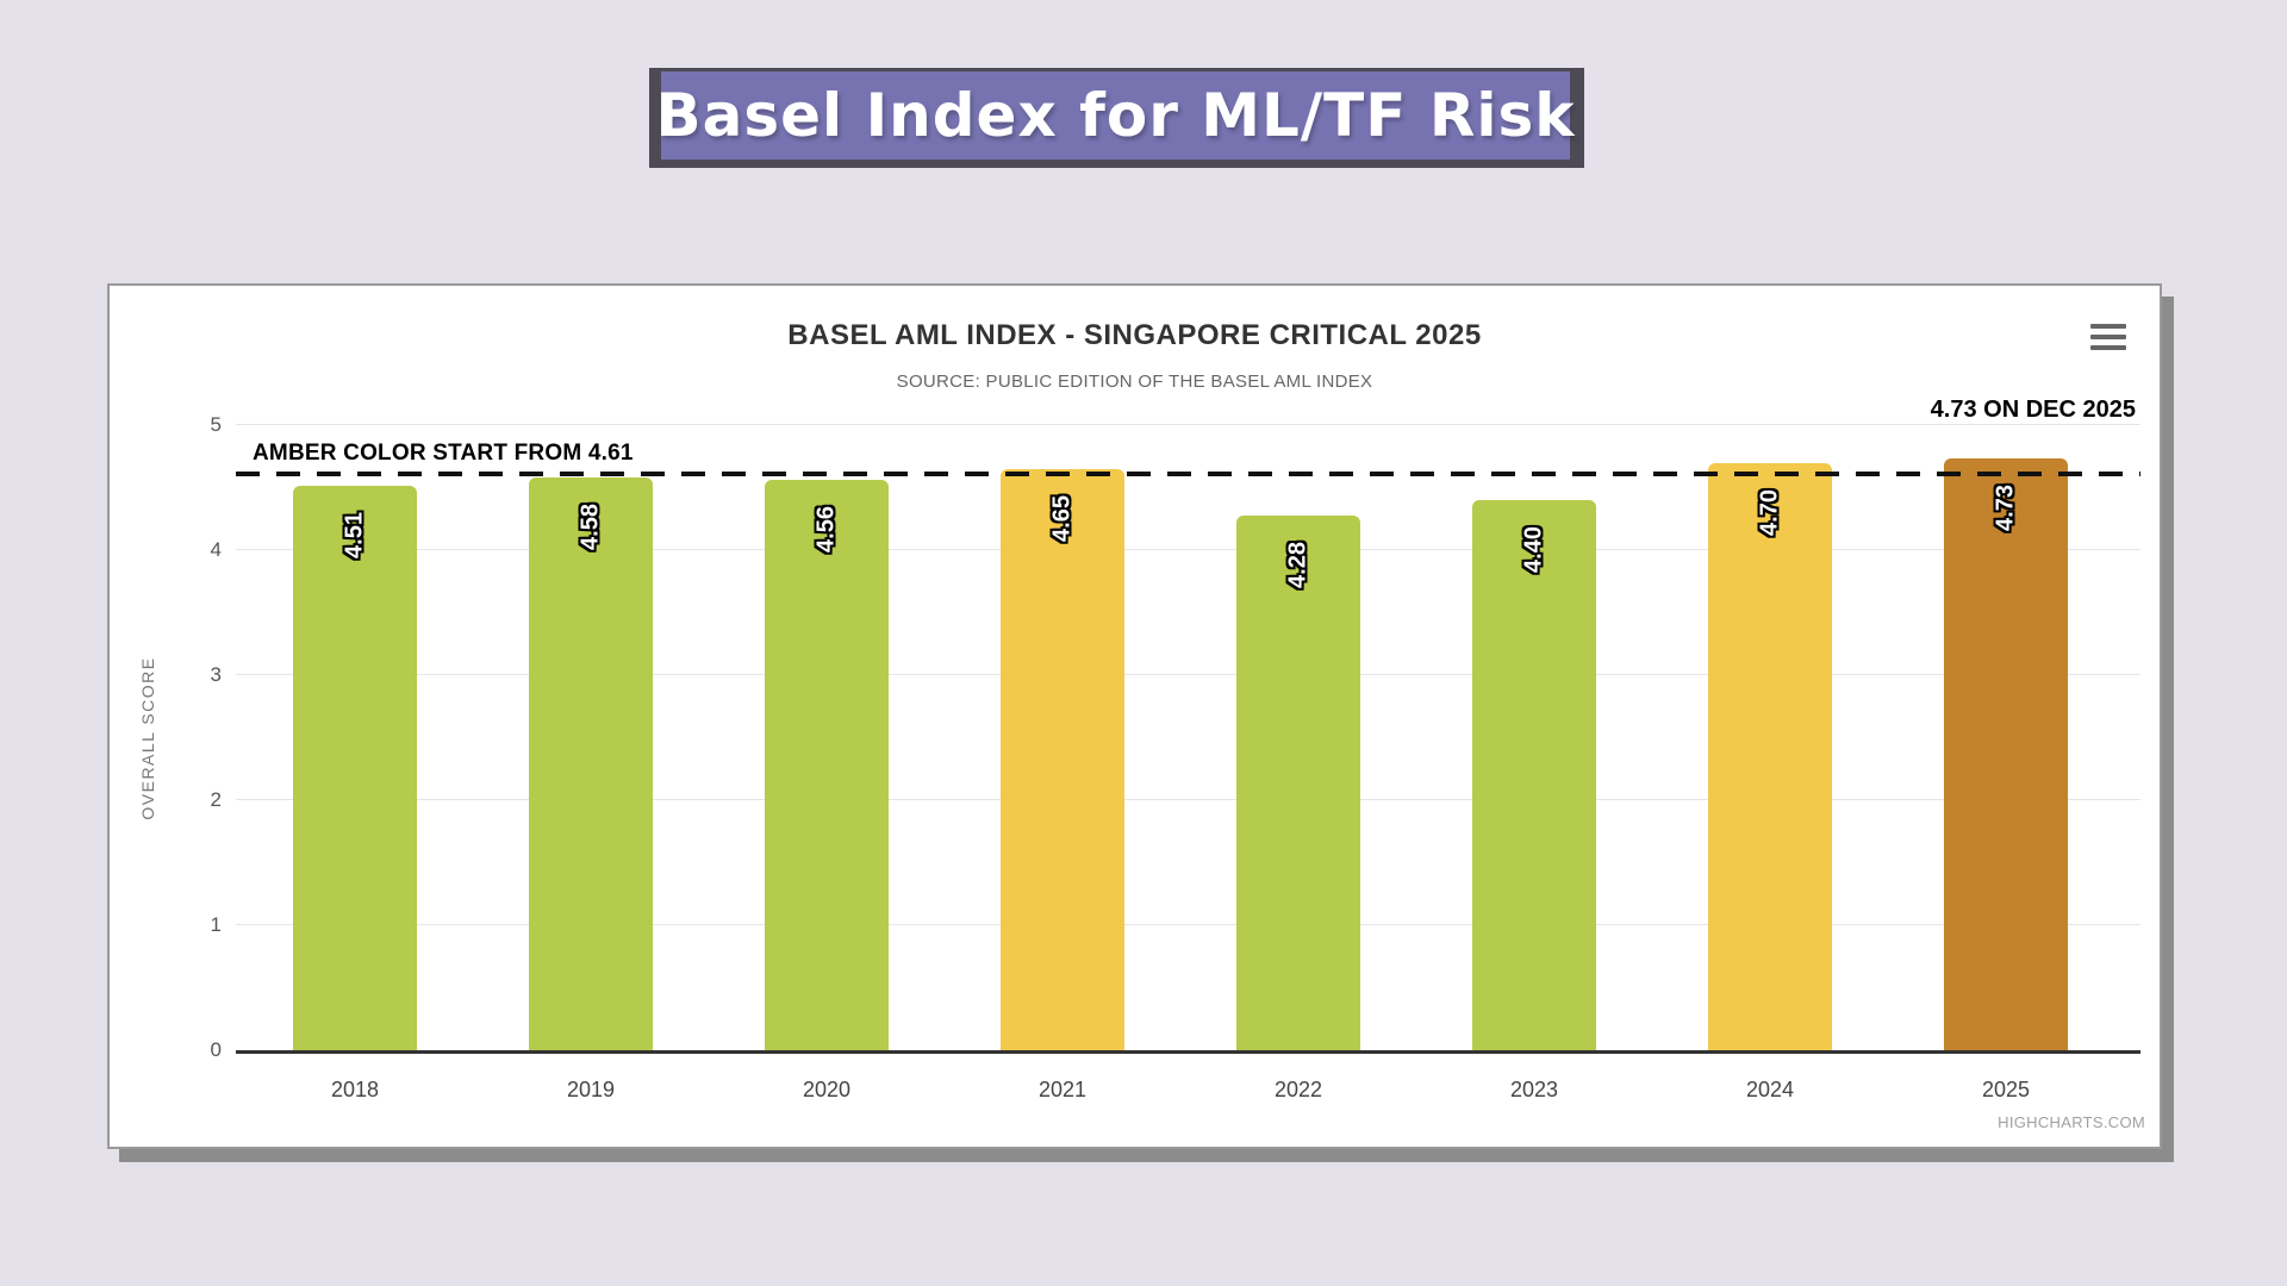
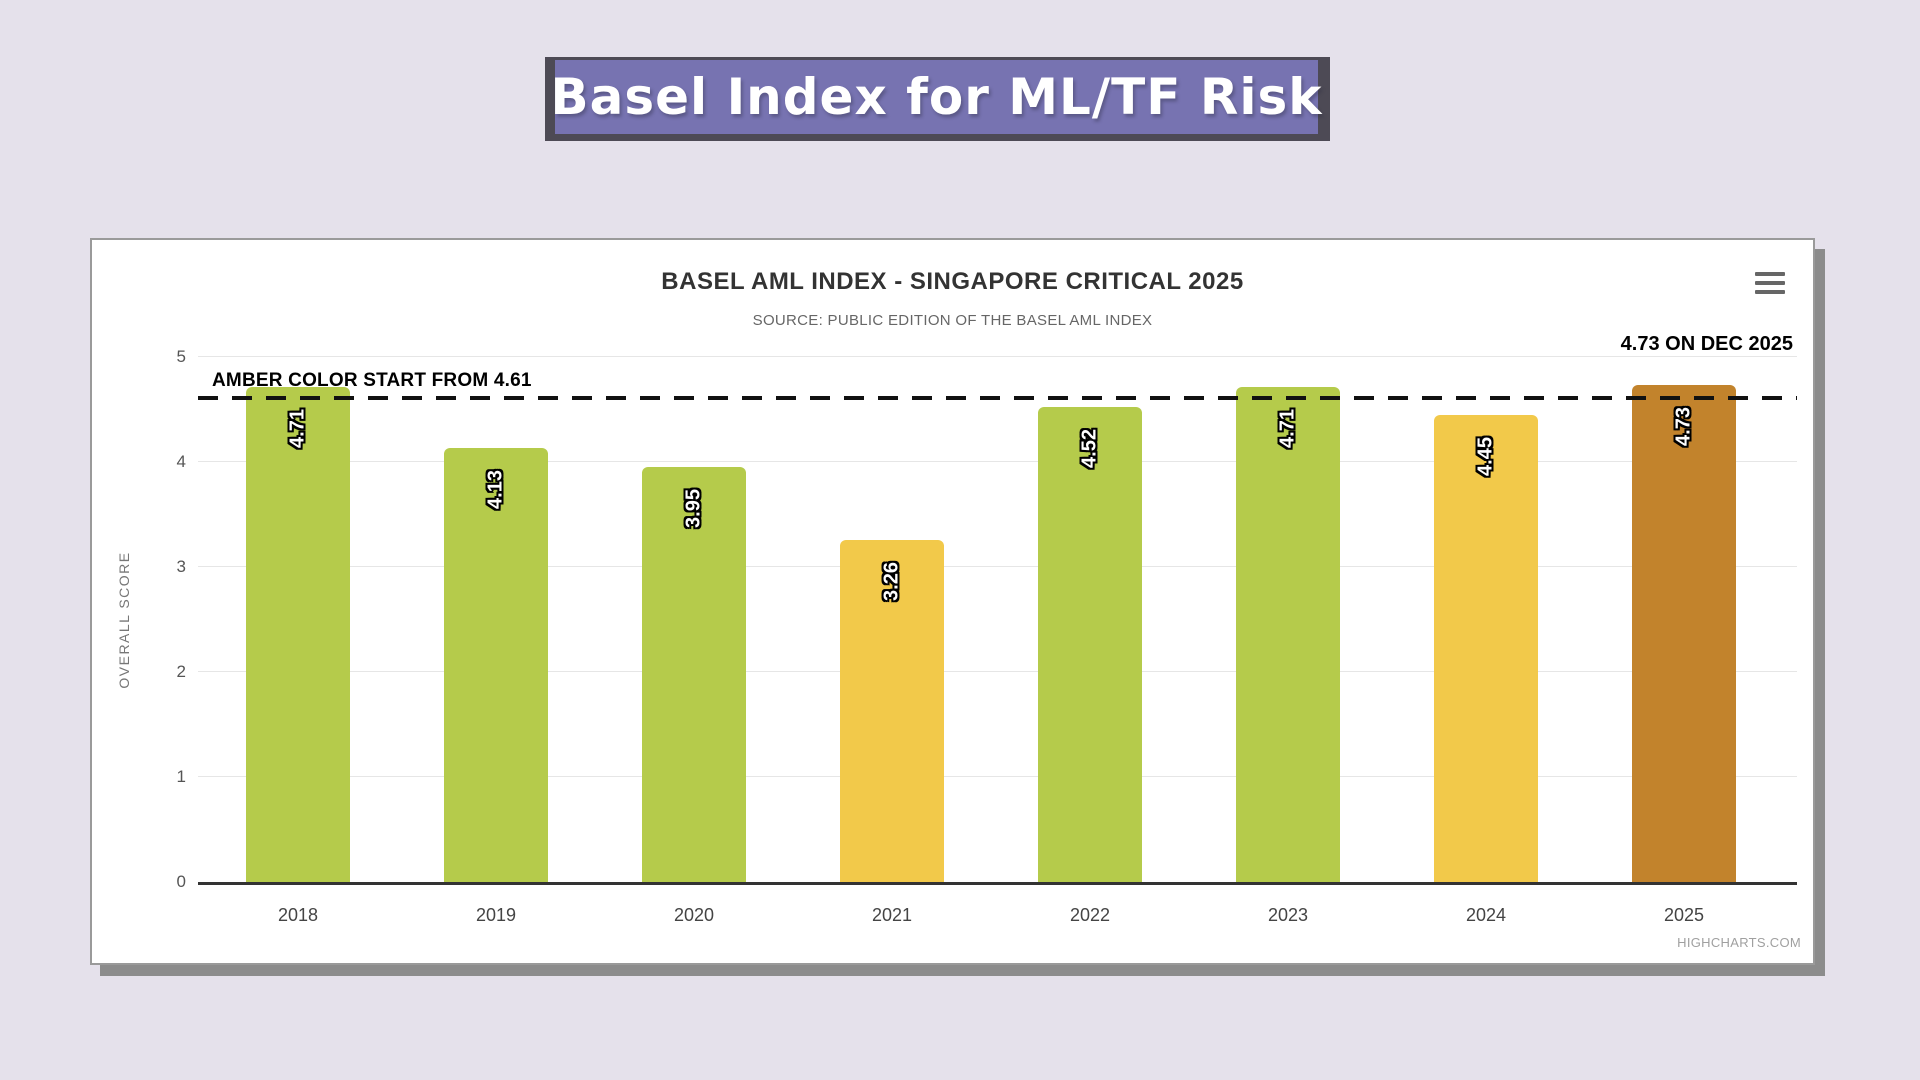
2018: 4.51 -> 4.71
2019: 4.58 -> 4.13
2020: 4.56 -> 3.95
2021: 4.65 -> 3.26
2022: 4.28 -> 4.52
2023: 4.40 -> 4.71
2024: 4.70 -> 4.45
